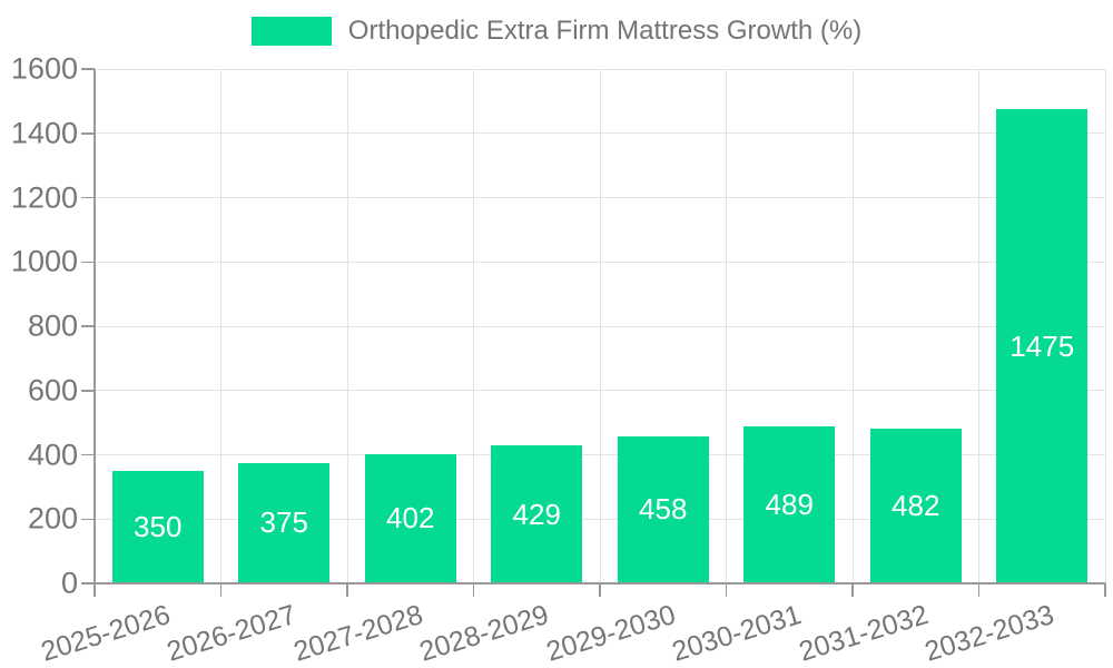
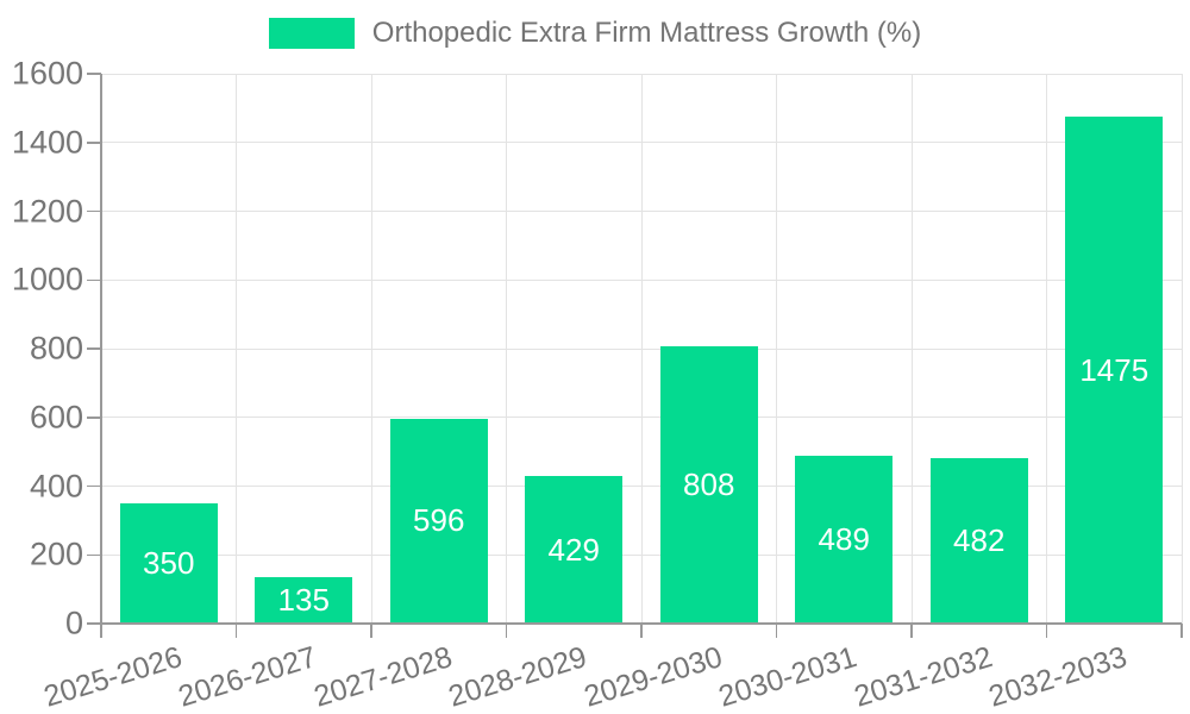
2026-2027: 375 -> 135
2027-2028: 402 -> 596
2029-2030: 458 -> 808
